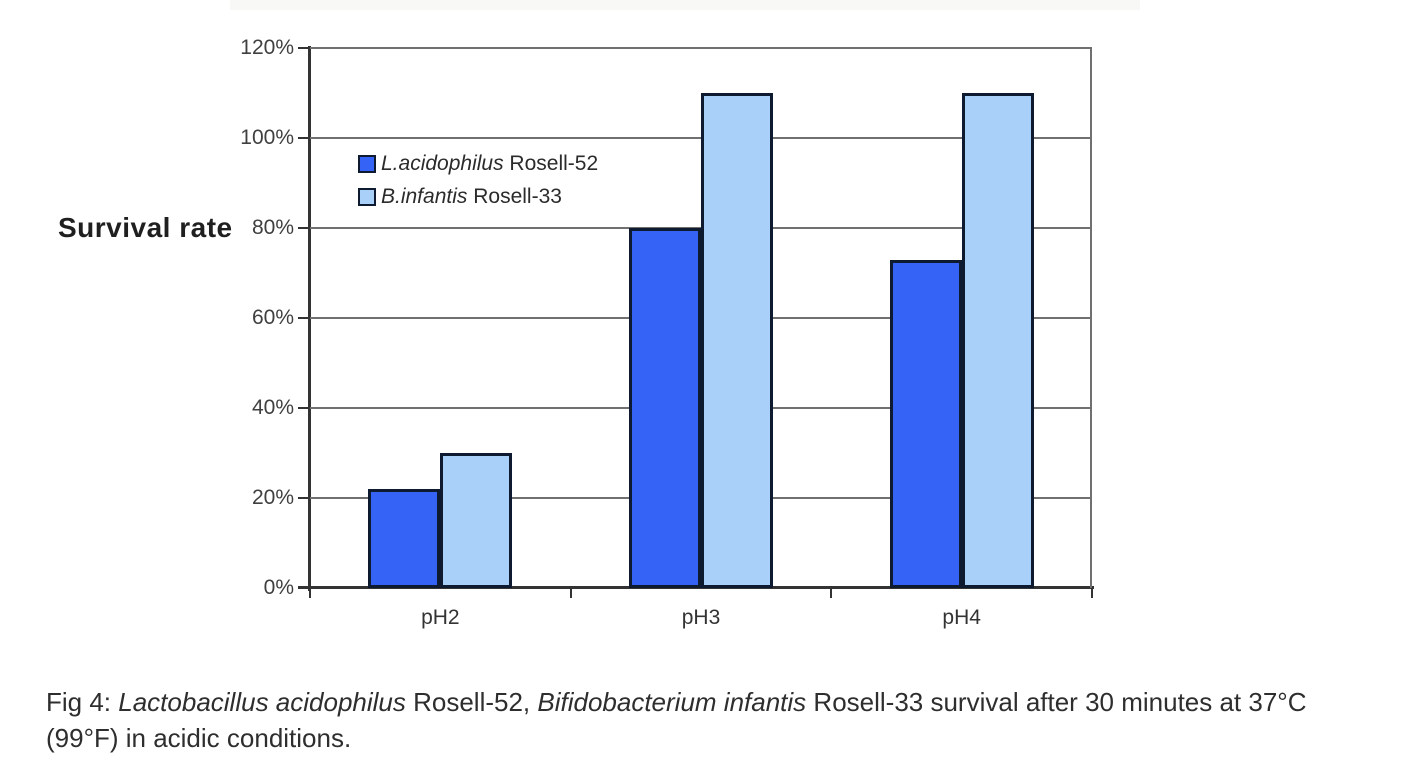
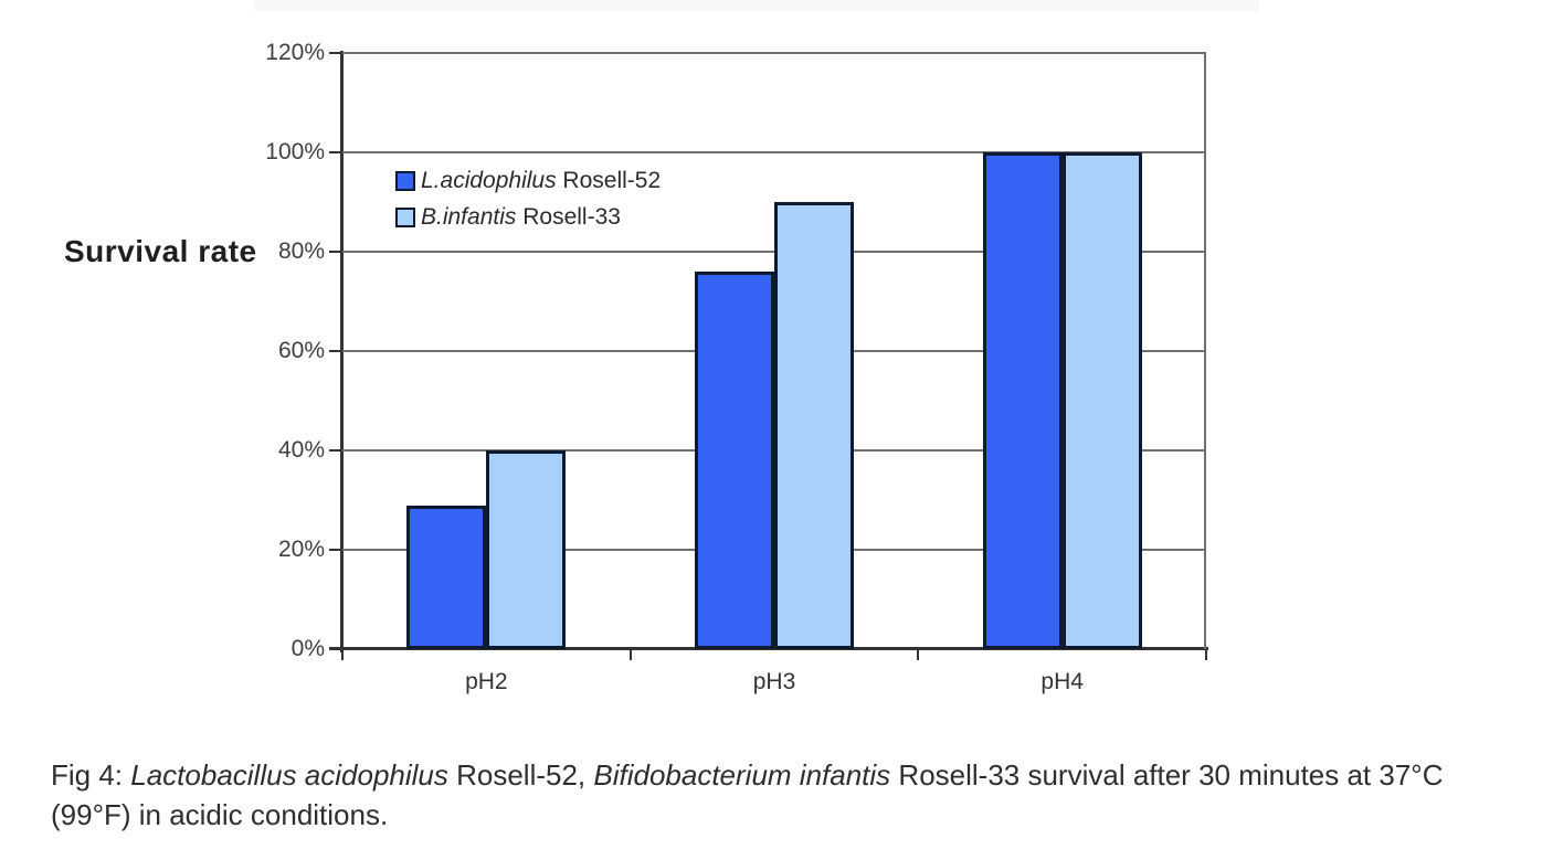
L.acidophilus Rosell-52/pH2: 22% -> 29%
B.infantis Rosell-33/pH2: 30% -> 40%
L.acidophilus Rosell-52/pH3: 80% -> 76%
B.infantis Rosell-33/pH3: 110% -> 90%
L.acidophilus Rosell-52/pH4: 73% -> 100%
B.infantis Rosell-33/pH4: 110% -> 100%
